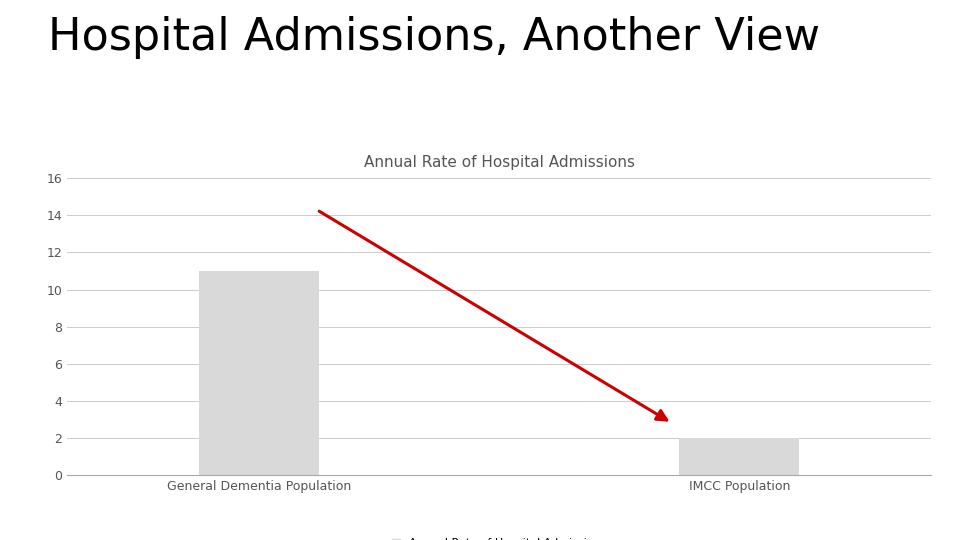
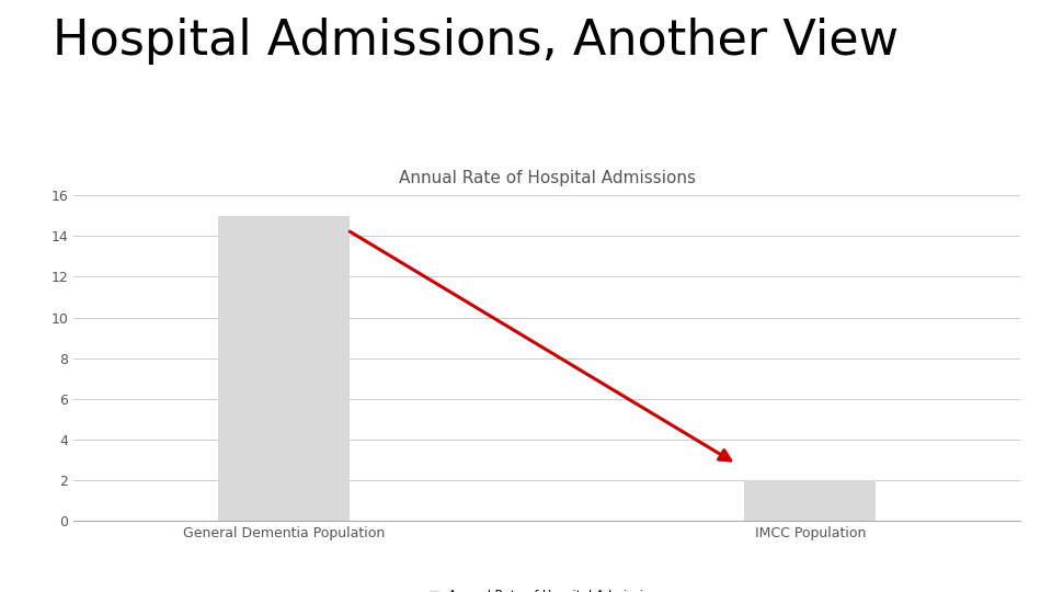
General Dementia Population: 11 -> 15
